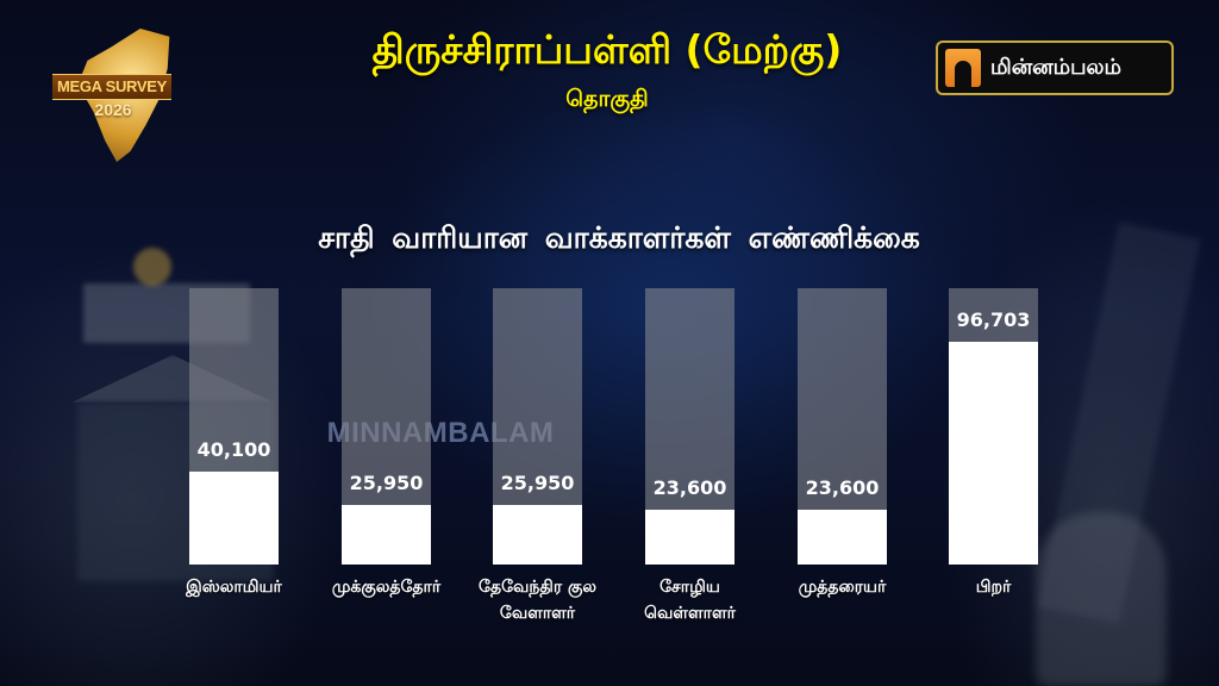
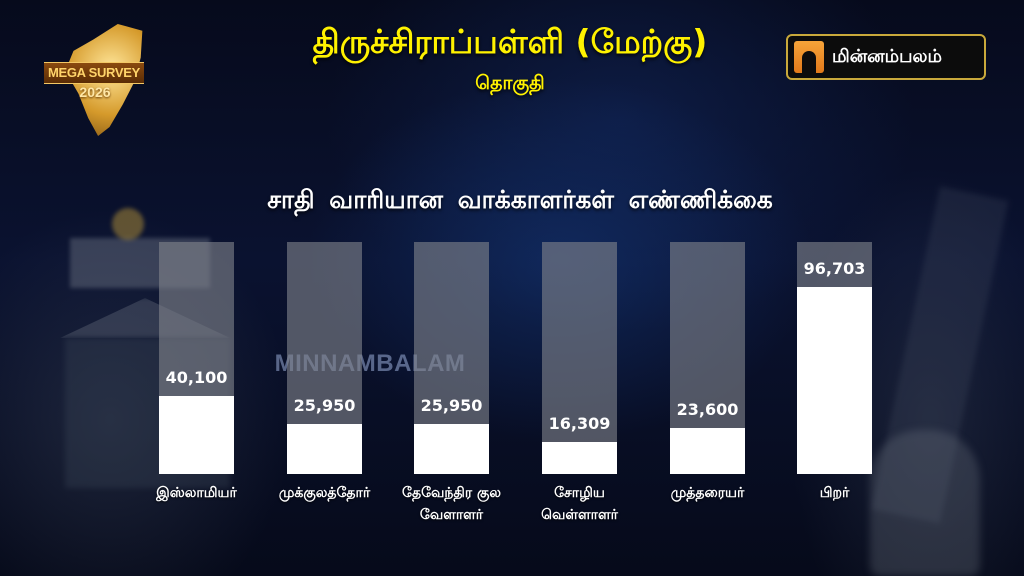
சோழிய வெள்ளாளர்: 23,600 -> 16,309
